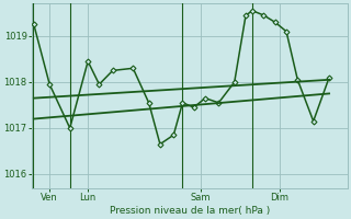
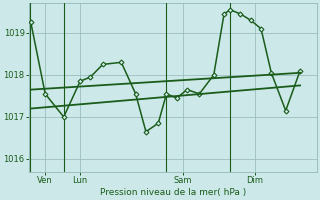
Ven: 1017.95 -> 1017.55
Lun: 1018.45 -> 1017.85
